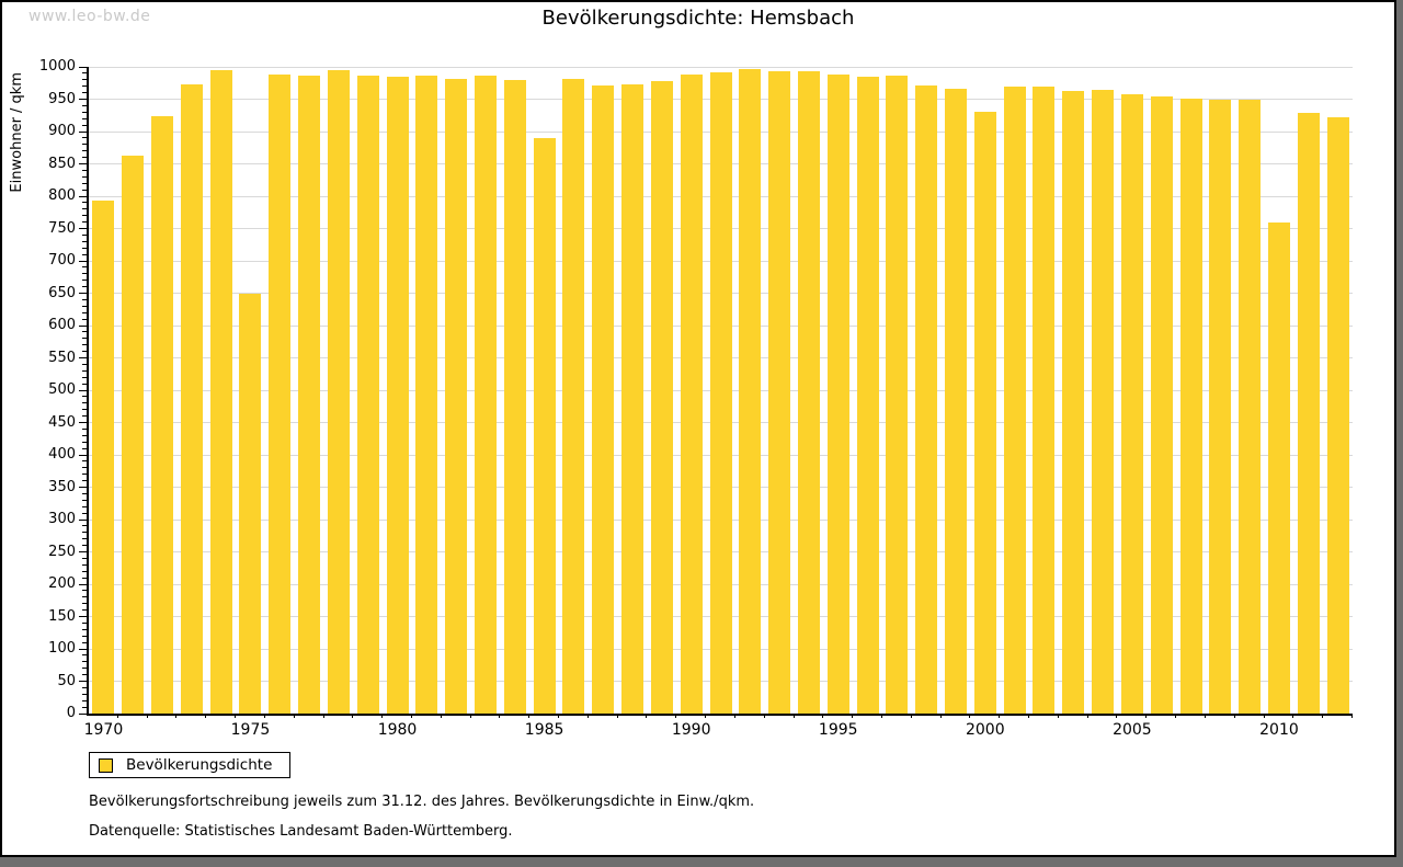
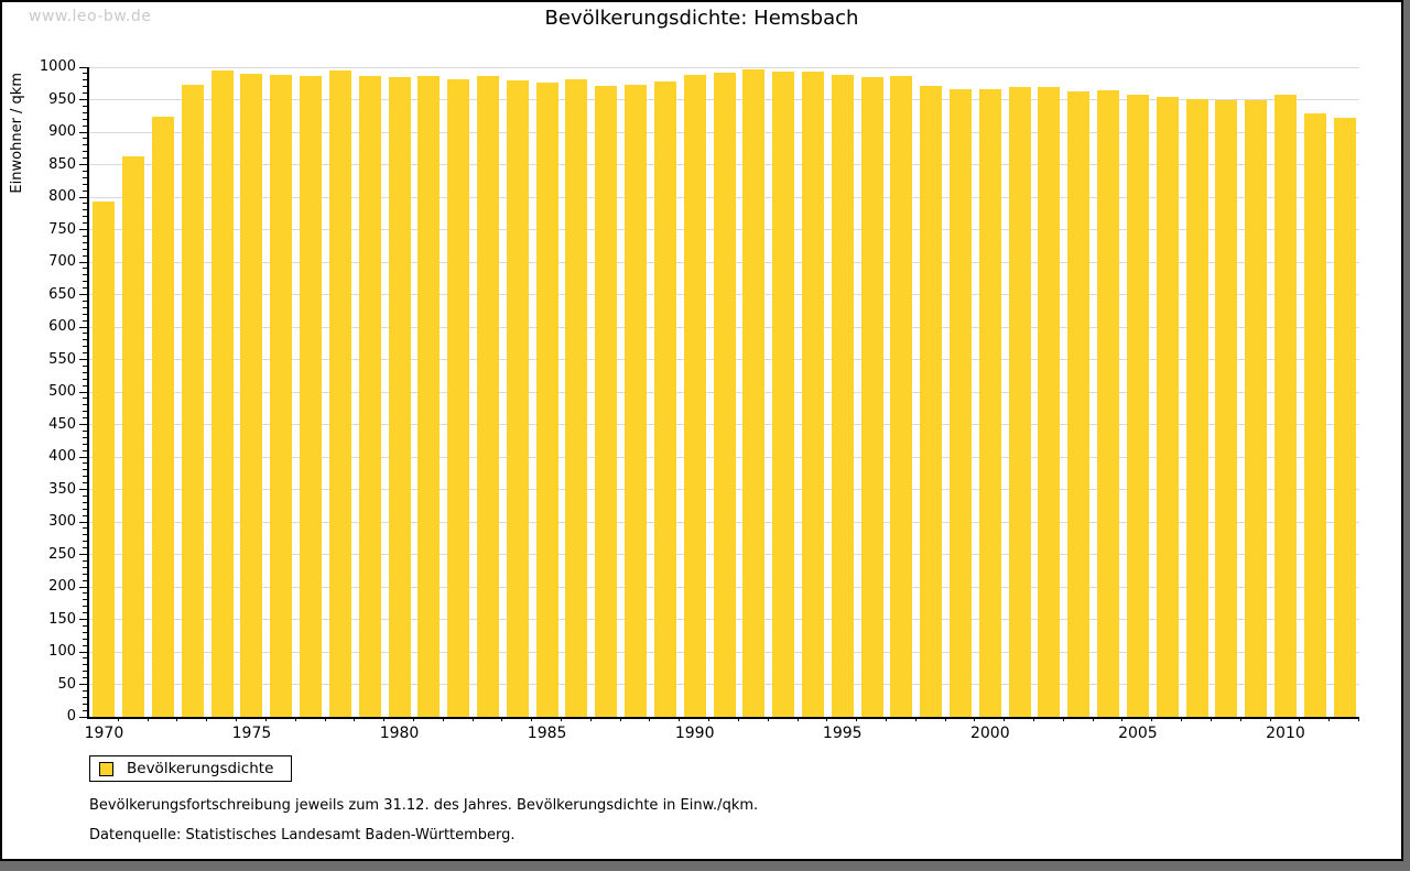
1975: 650 -> 990
1985: 890 -> 980
2000: 930 -> 970
2010: 760 -> 960
